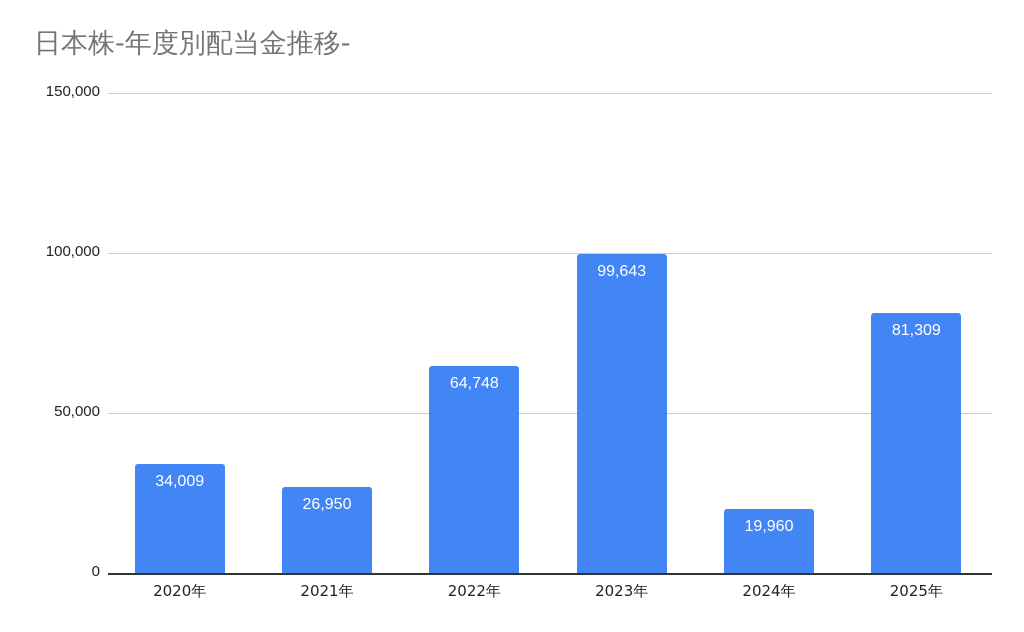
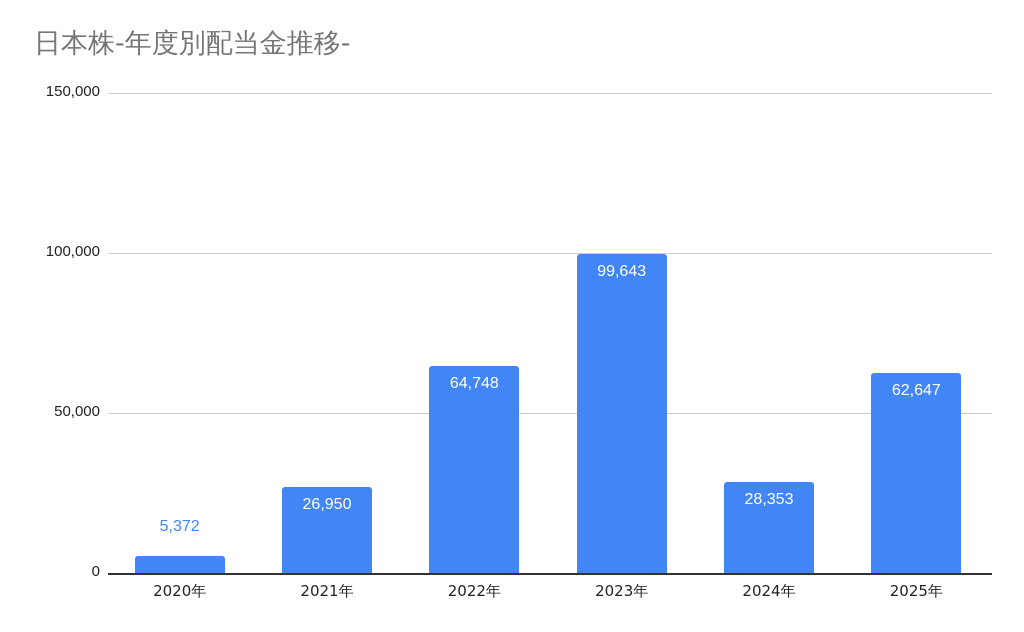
2020年: 34,009 -> 5,372
2024年: 19,960 -> 28,353
2025年: 81,309 -> 62,647
